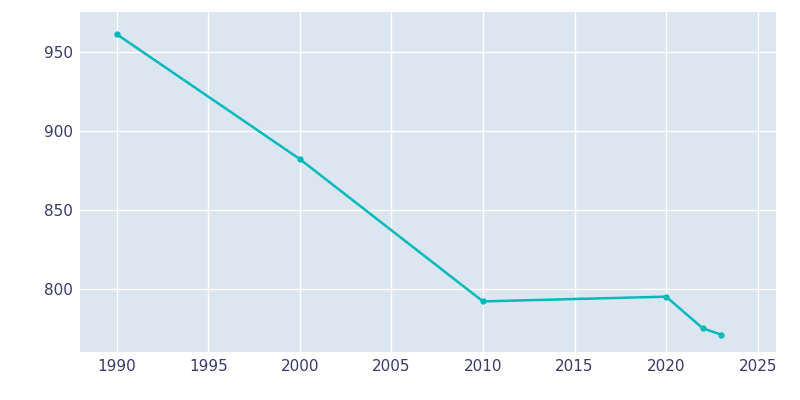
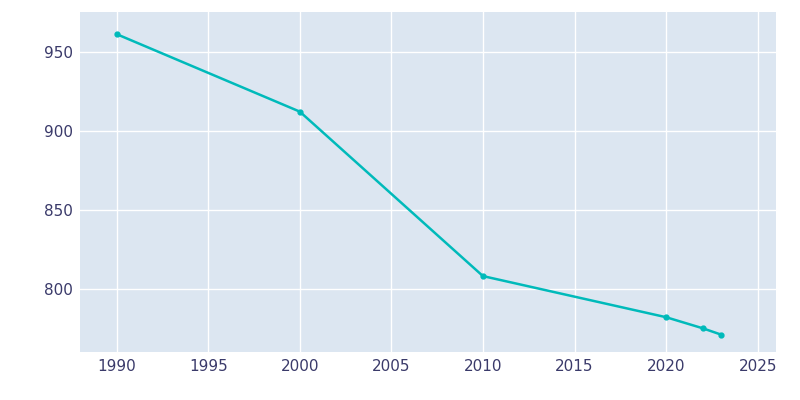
2000: 882 -> 912
2010: 792 -> 808
2020: 795 -> 782
